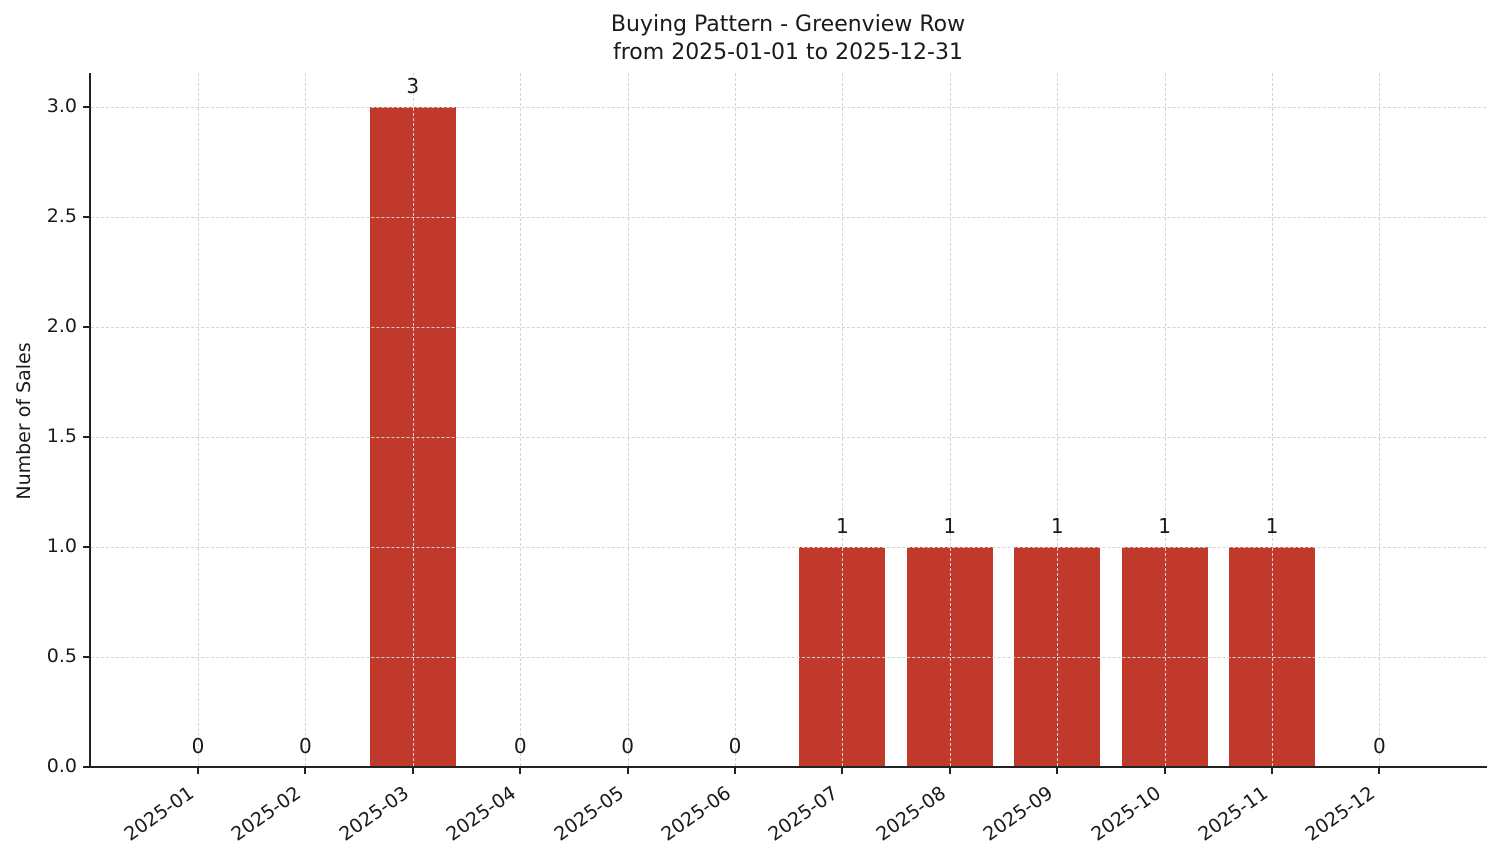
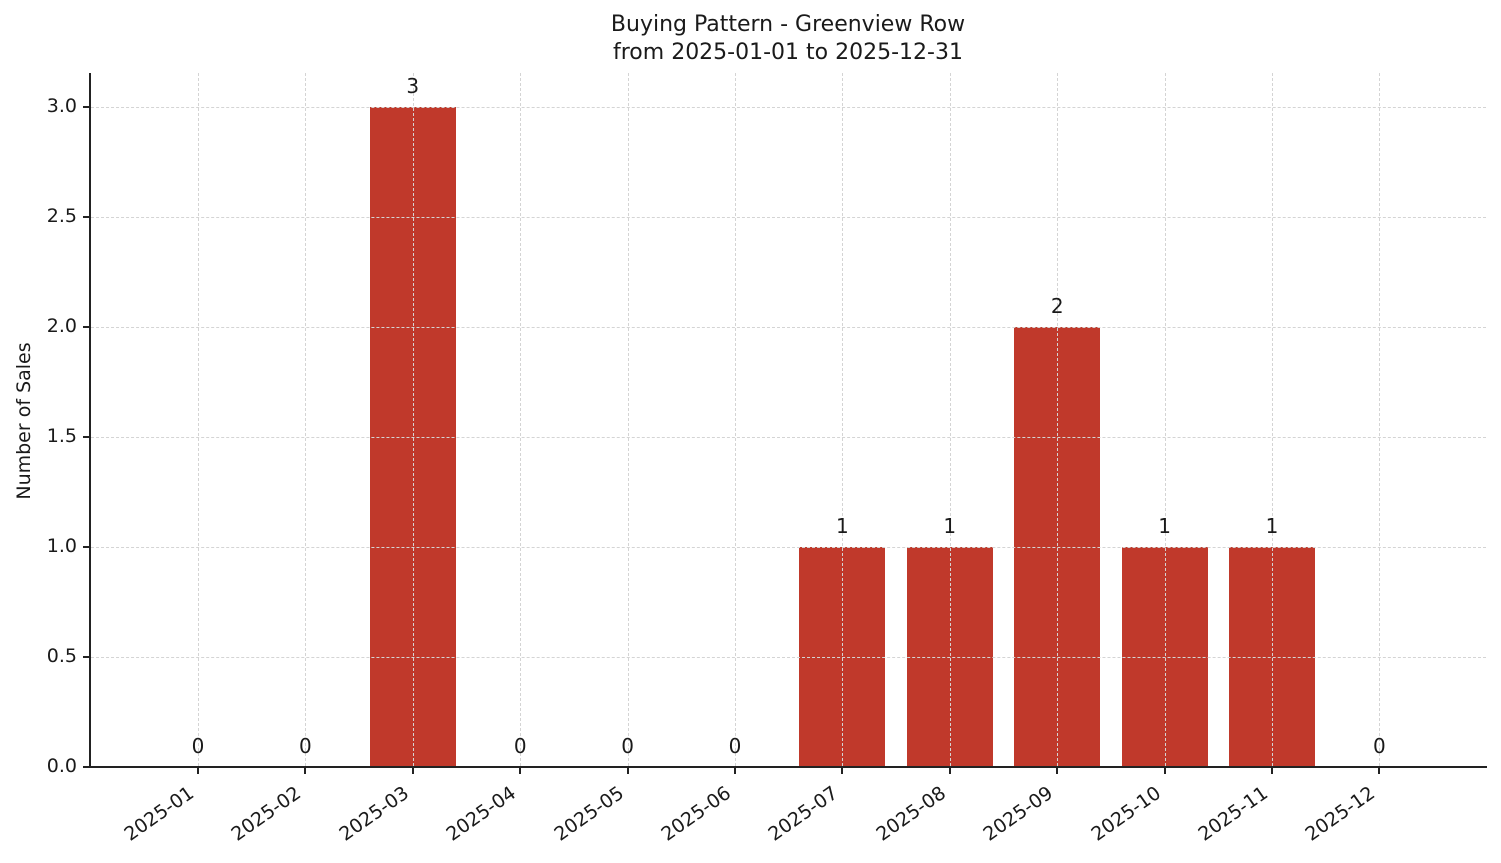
2025-09: 1 -> 2
